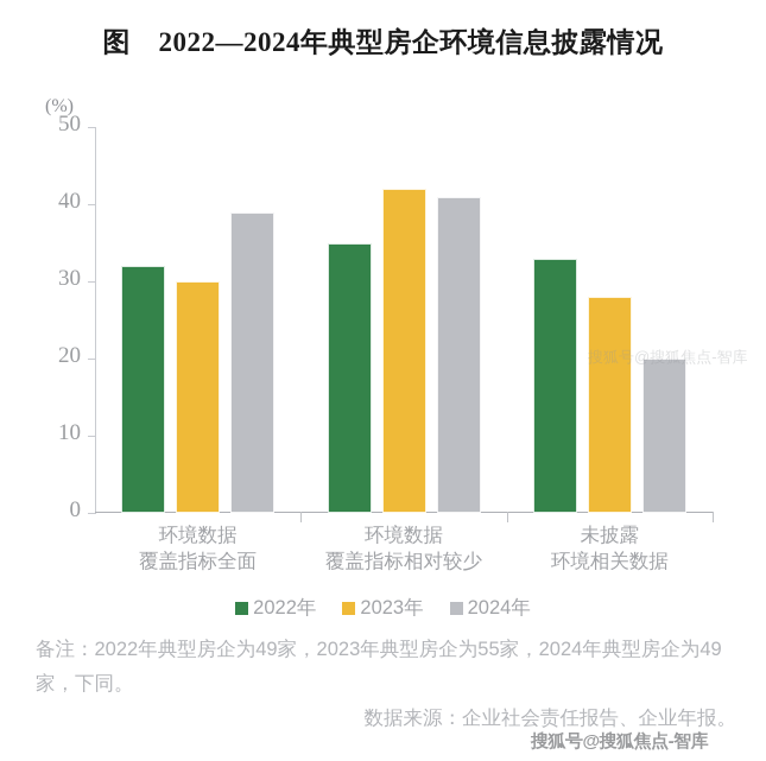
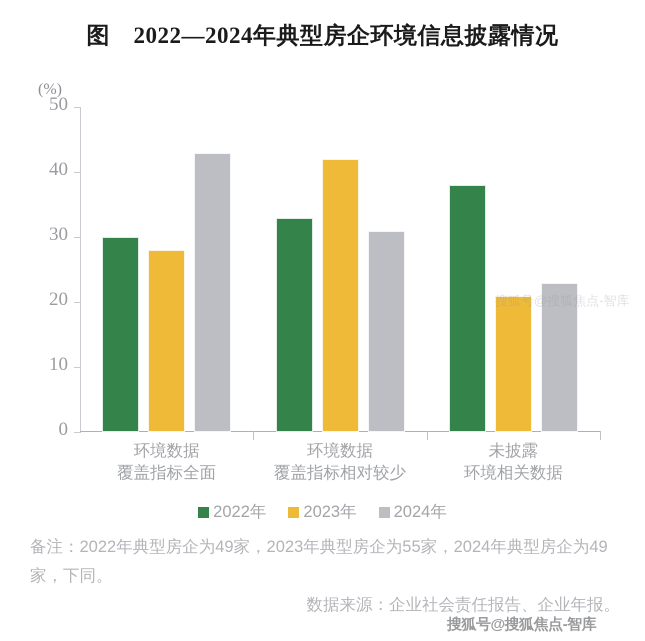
2022年/环境数据 覆盖指标全面: 32 -> 30
2023年/环境数据 覆盖指标全面: 30 -> 28
2024年/环境数据 覆盖指标全面: 39 -> 43
2022年/环境数据 覆盖指标相对较少: 35 -> 33
2024年/环境数据 覆盖指标相对较少: 41 -> 31
2022年/未披露 环境相关数据: 33 -> 38
2023年/未披露 环境相关数据: 28 -> 21
2024年/未披露 环境相关数据: 20 -> 23
